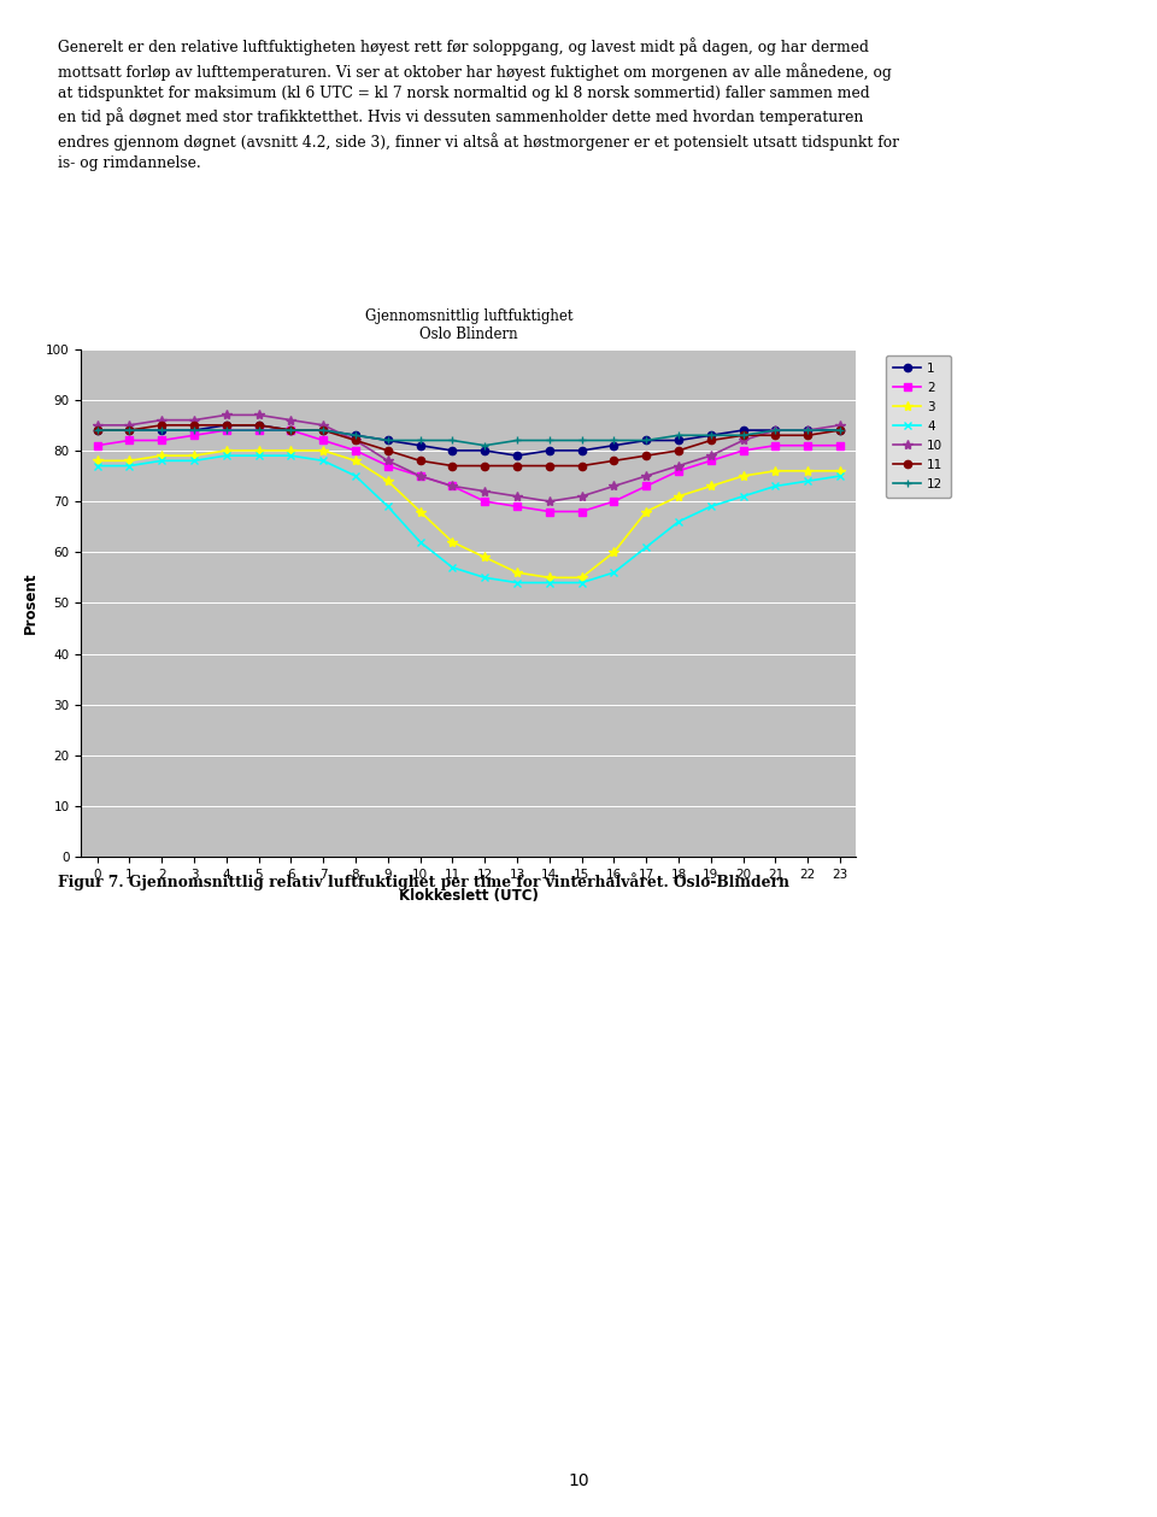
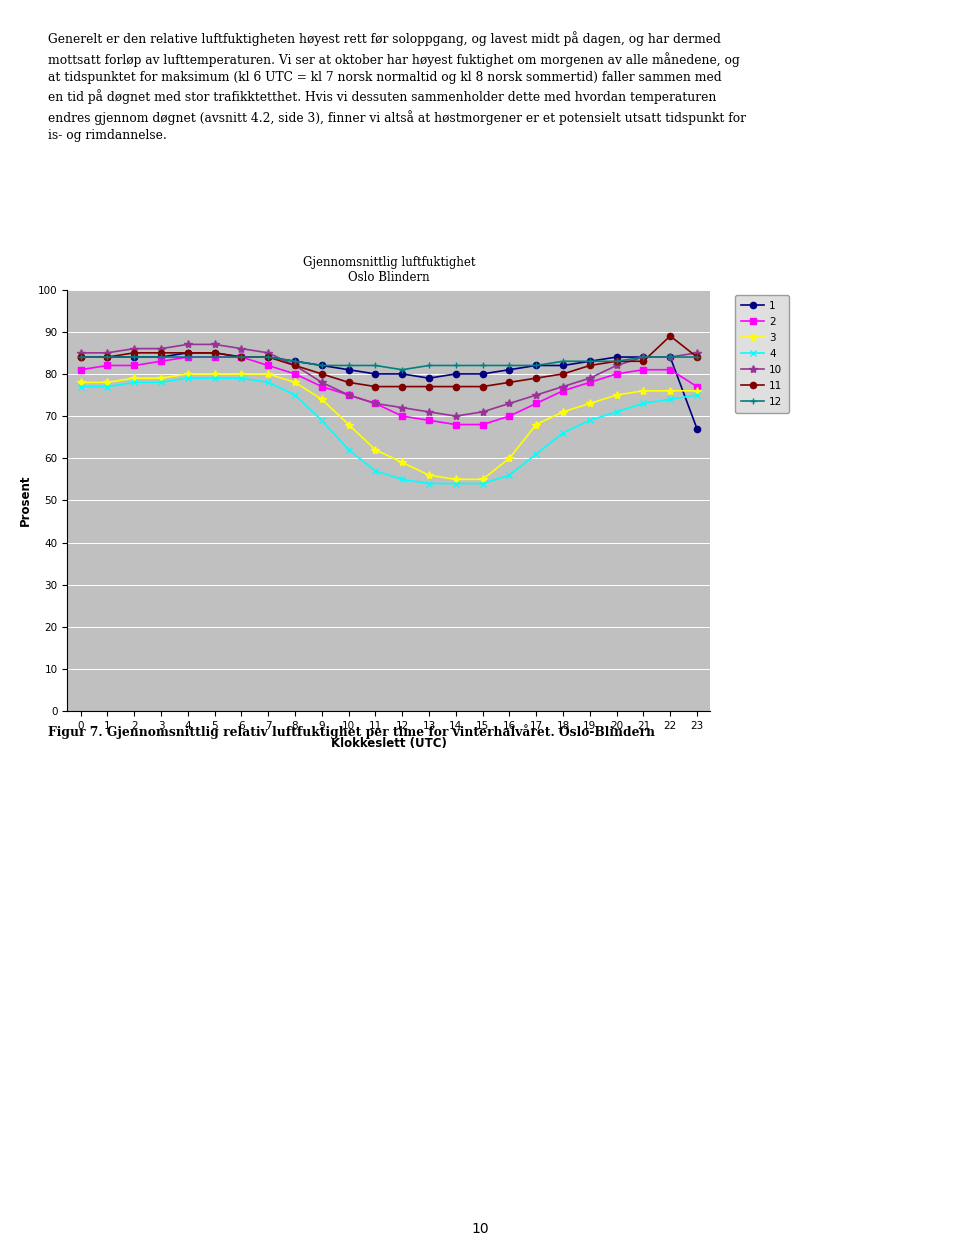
11/22: 83 -> 89
1/23: 84 -> 67
2/23: 81 -> 77
